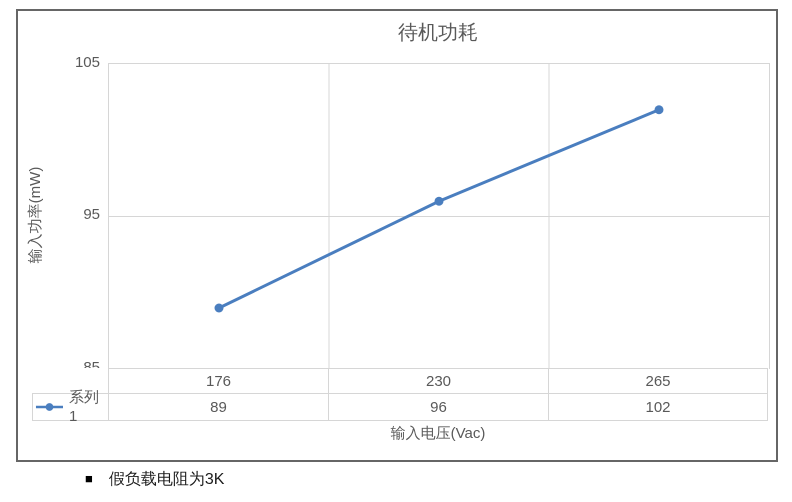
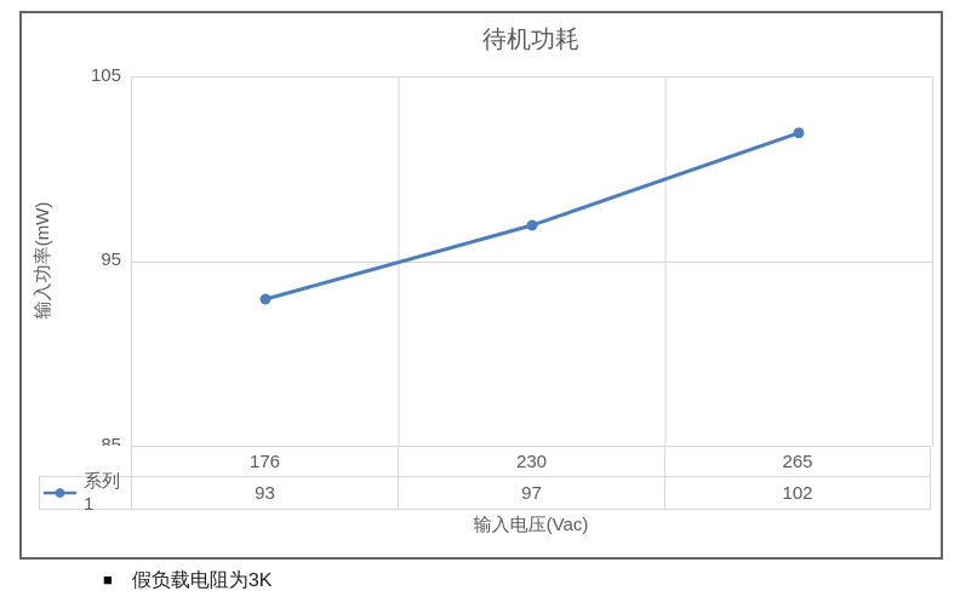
176: 89 -> 93
230: 96 -> 97
